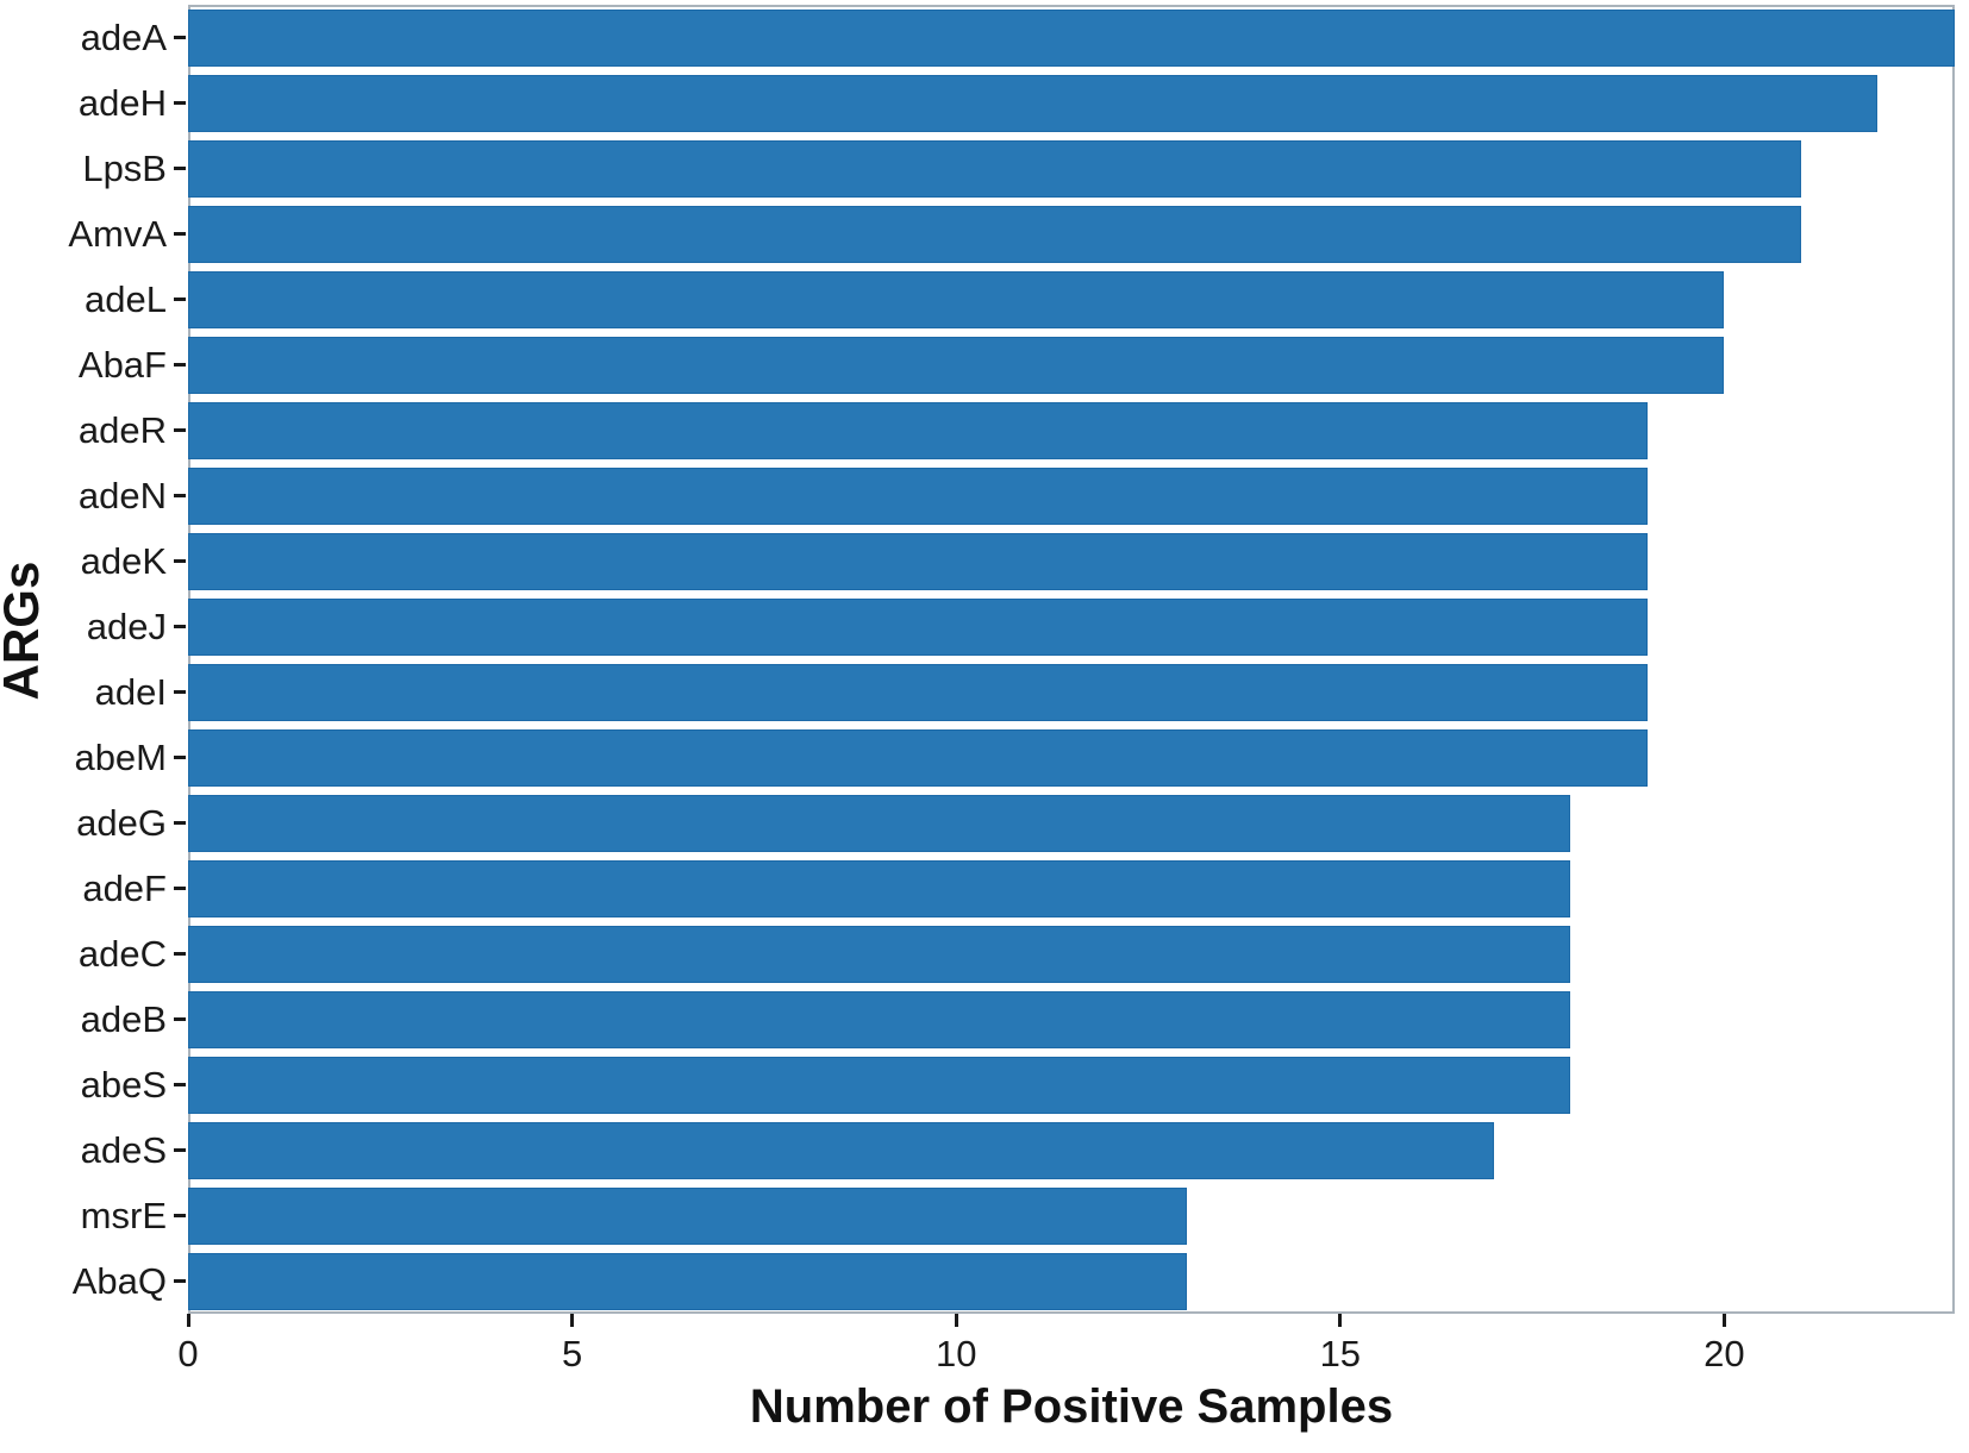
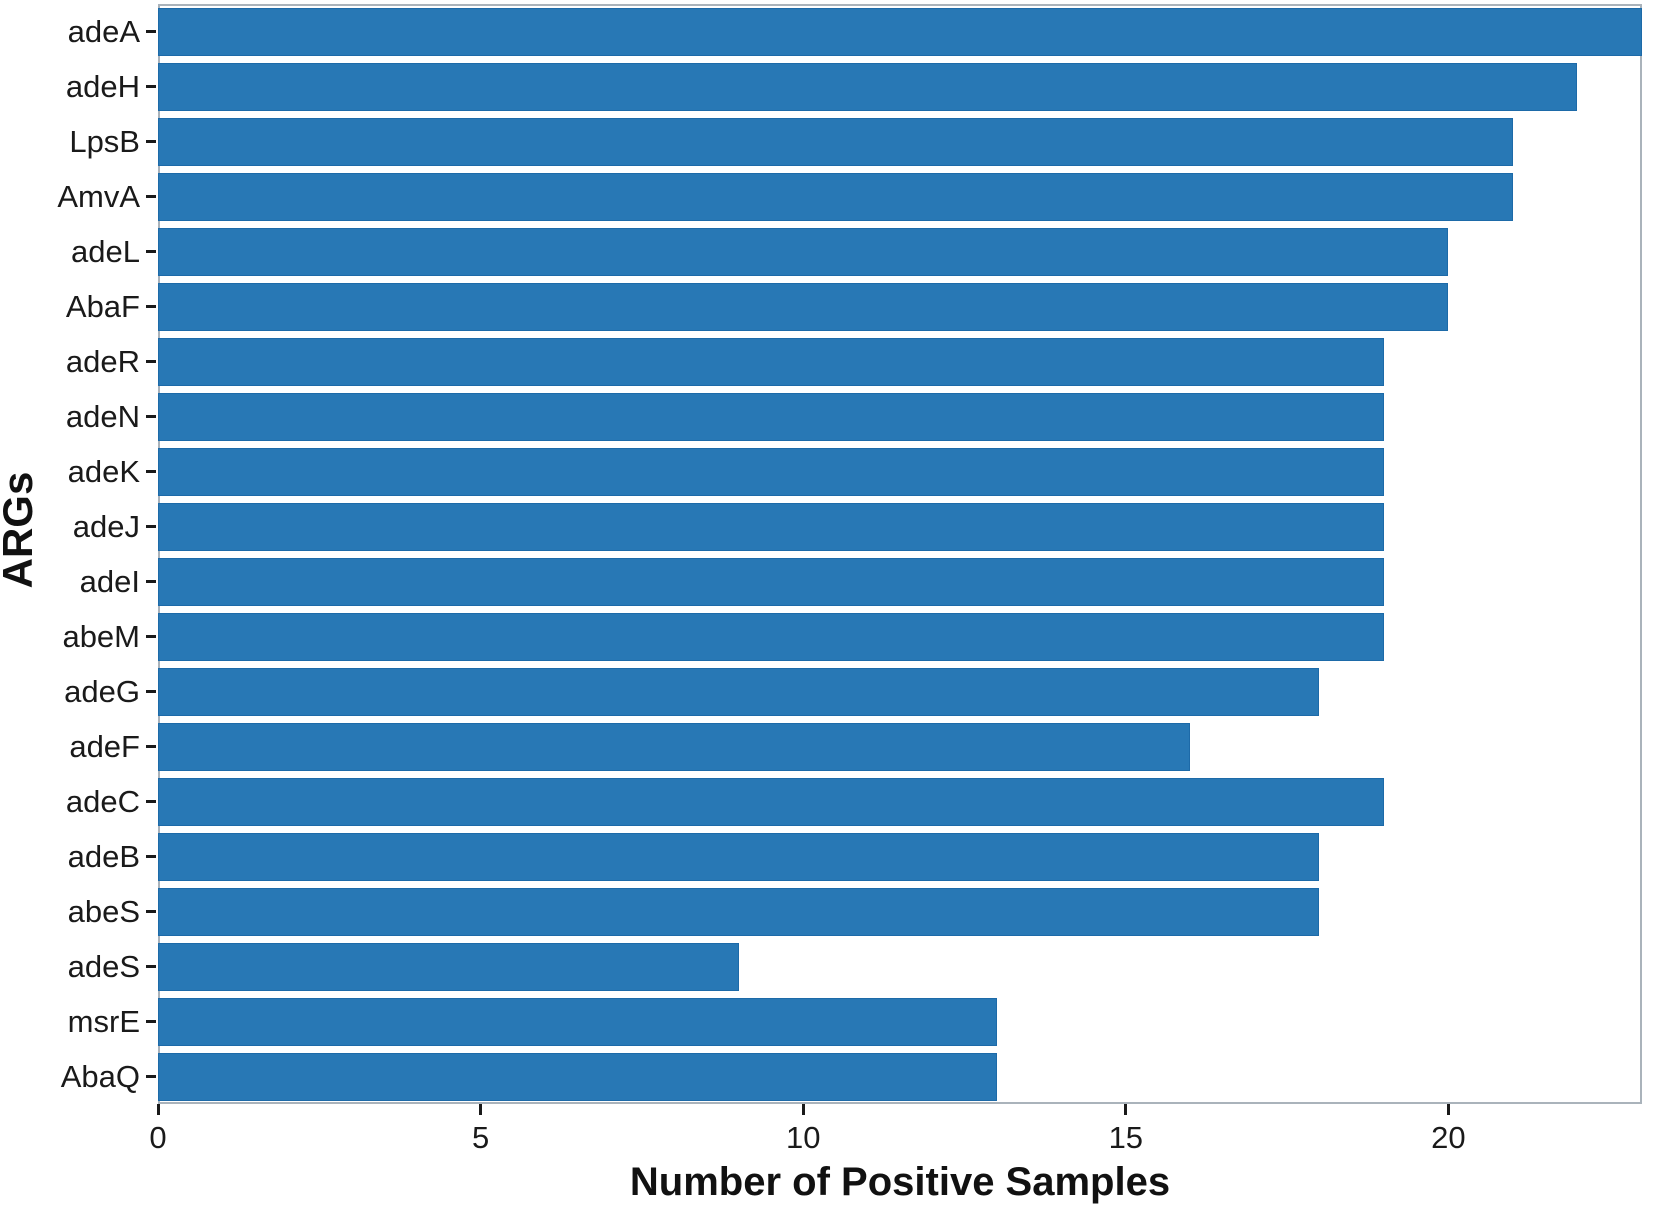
adeF: 18 -> 16
adeC: 18 -> 19
adeS: 17 -> 9
